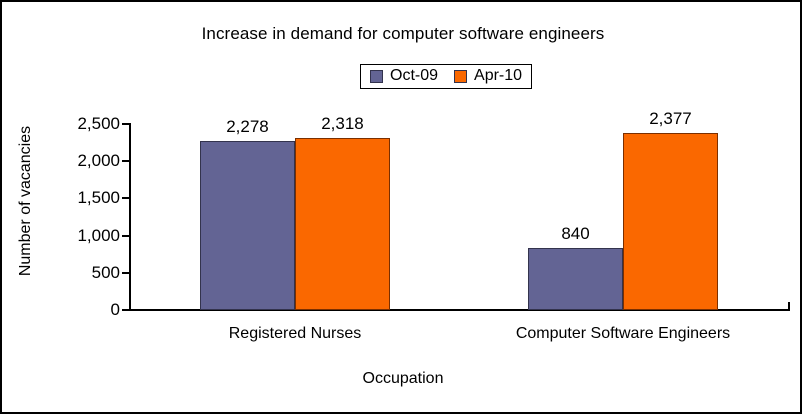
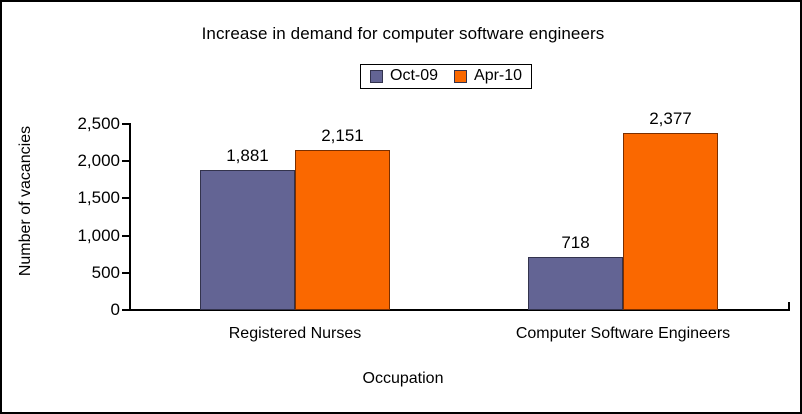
Oct-09/Registered Nurses: 2,278 -> 1,881
Apr-10/Registered Nurses: 2,318 -> 2,151
Oct-09/Computer Software Engineers: 840 -> 718
